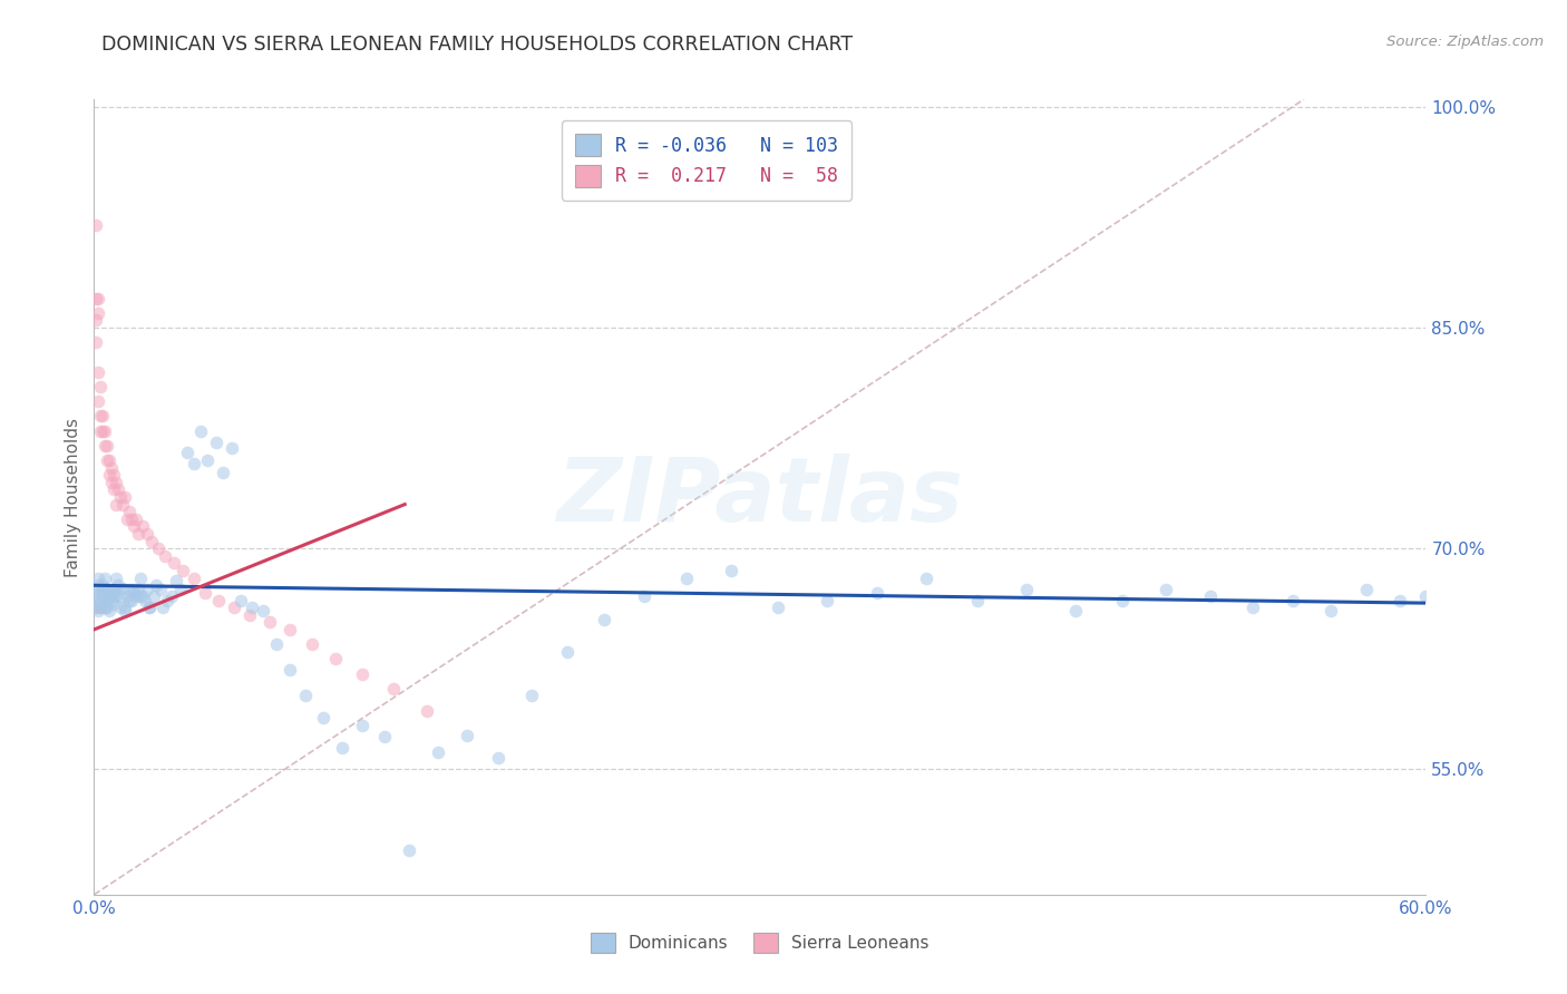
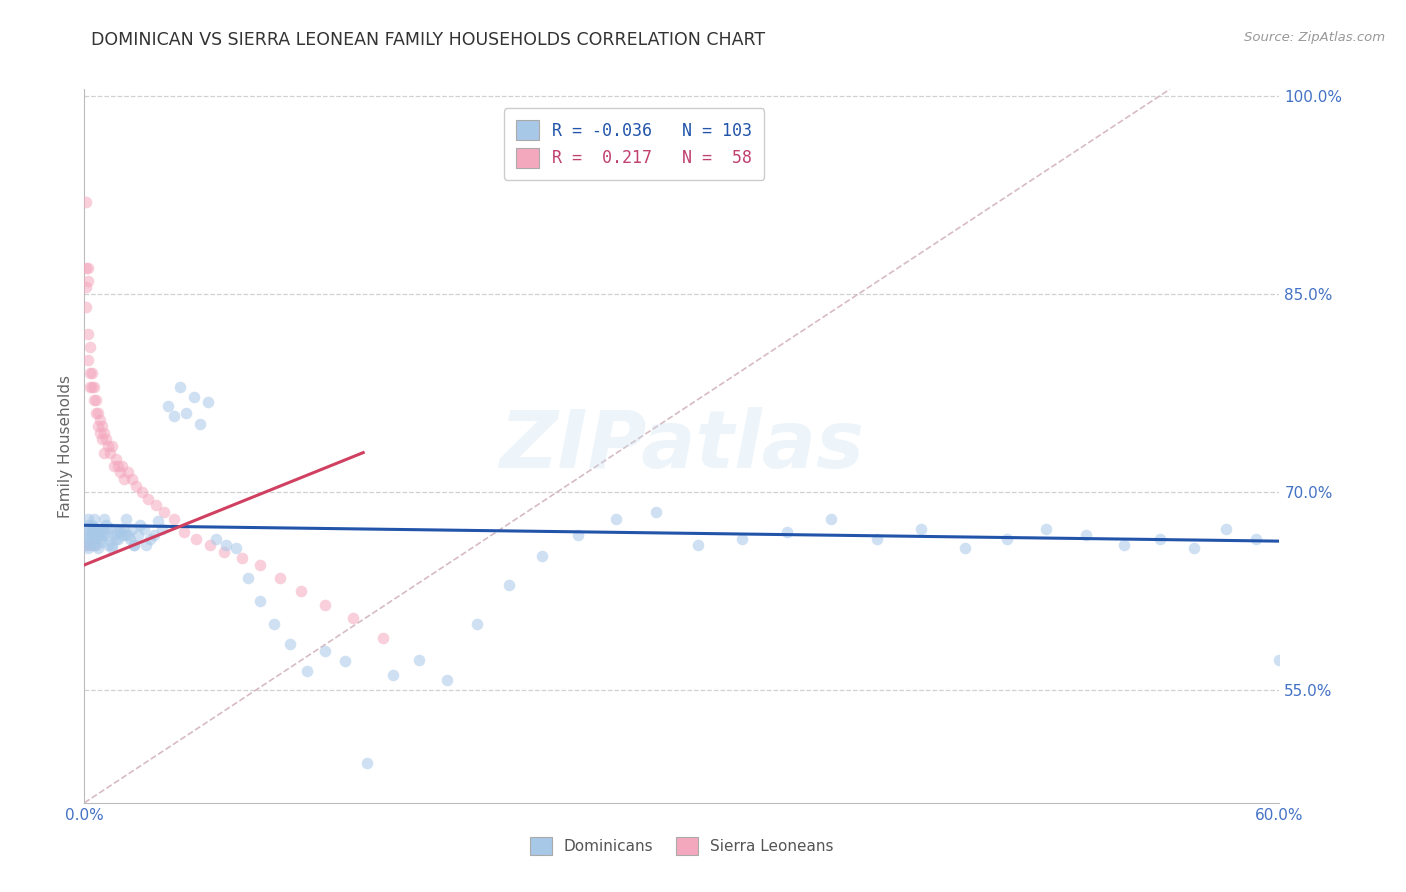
Dominicans/60.0%: 66.8% -> 57.3%
